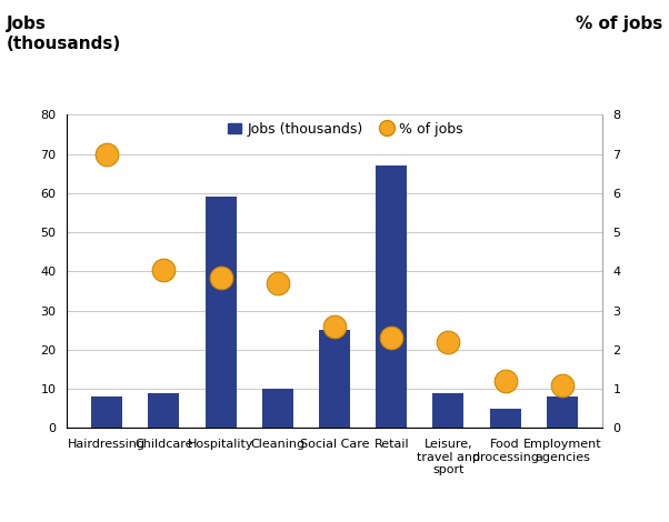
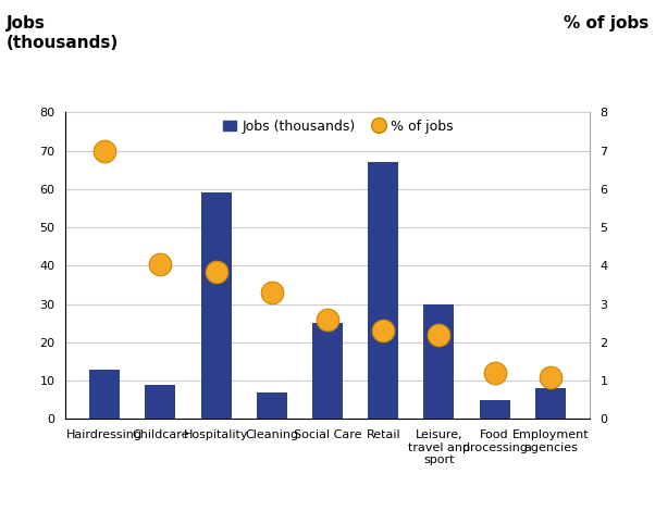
Jobs (thousands)/Hairdressing: 8 -> 13
Jobs (thousands)/Cleaning: 10 -> 7
% of jobs/Cleaning: 3.70 -> 3.30
Jobs (thousands)/Leisure, travel and sport: 9 -> 30
